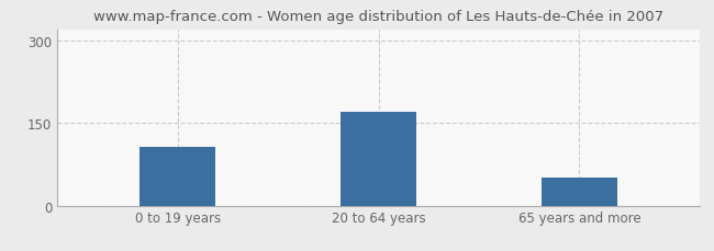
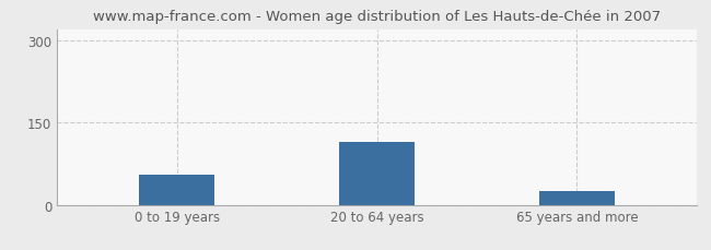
0 to 19 years: 107 -> 54
20 to 64 years: 170 -> 114
65 years and more: 50 -> 26
